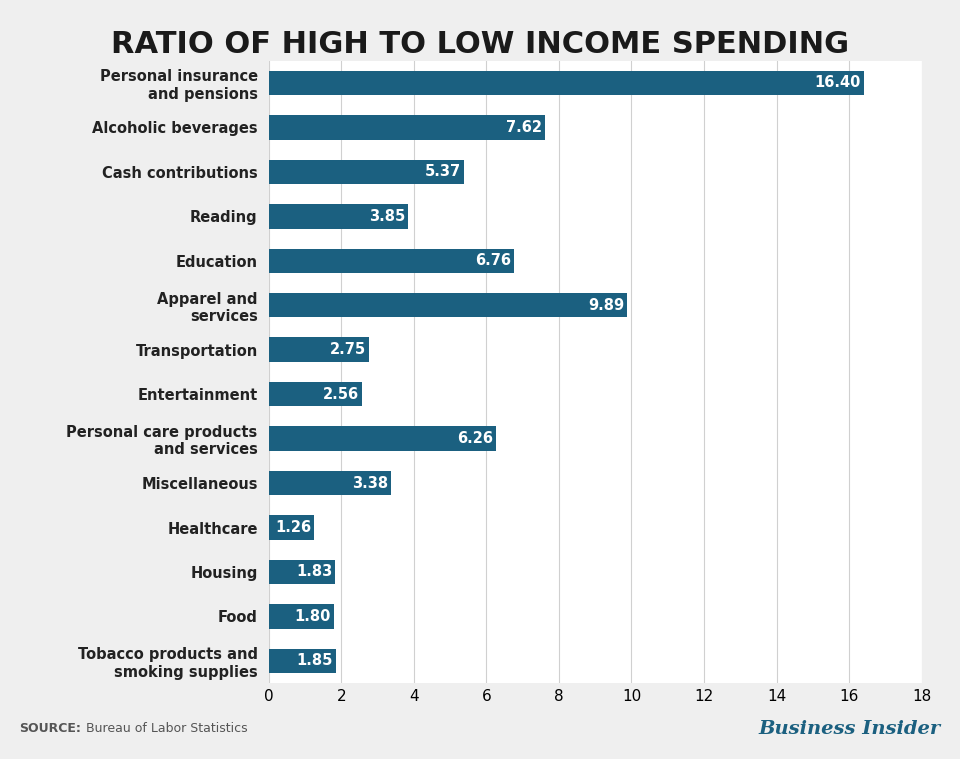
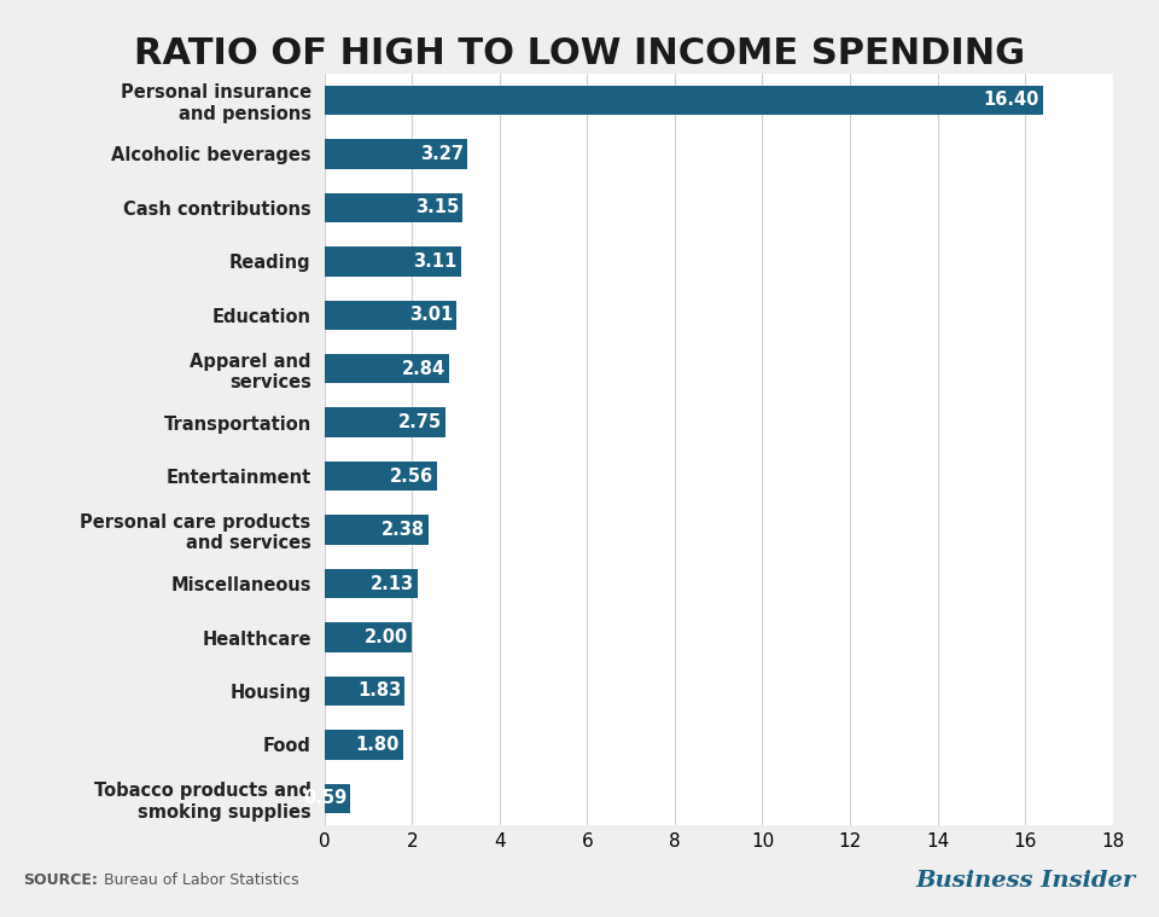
Alcoholic beverages: 7.62 -> 3.27
Cash contributions: 5.37 -> 3.15
Reading: 3.85 -> 3.11
Education: 6.76 -> 3.01
Apparel and services: 9.89 -> 2.84
Personal care products and services: 6.26 -> 2.38
Miscellaneous: 3.38 -> 2.13
Healthcare: 1.26 -> 2.00
Tobacco products and smoking supplies: 1.85 -> 0.59
